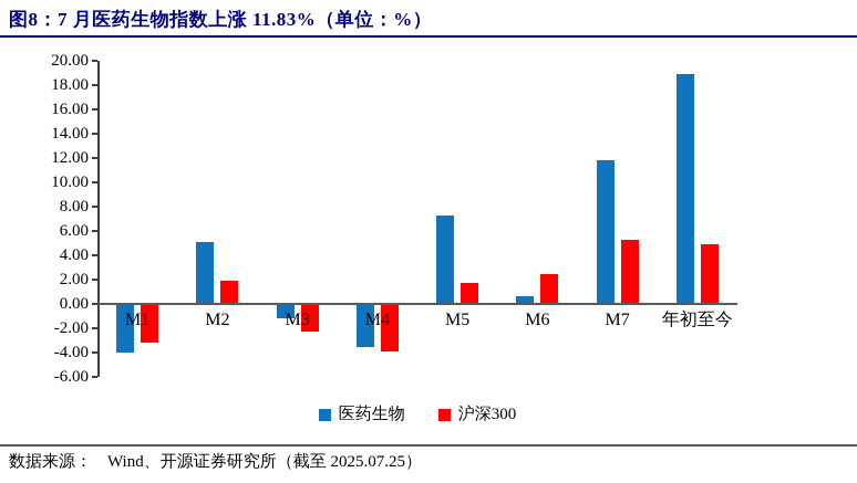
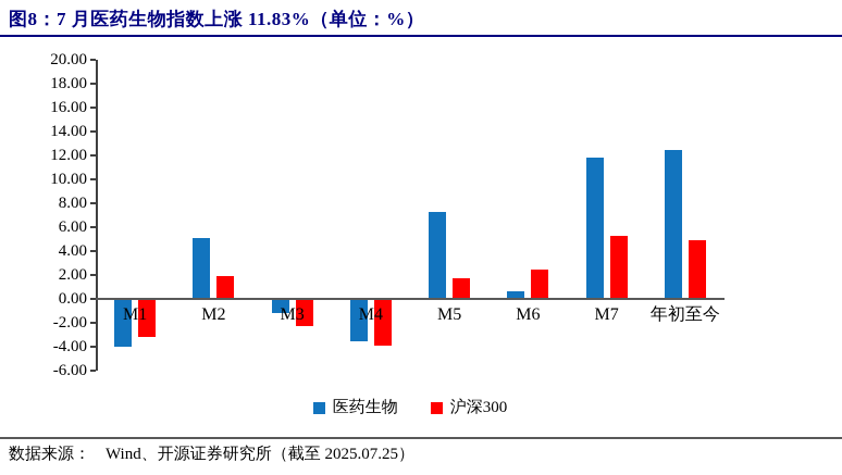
医药生物/年初至今: 18.9 -> 12.5
